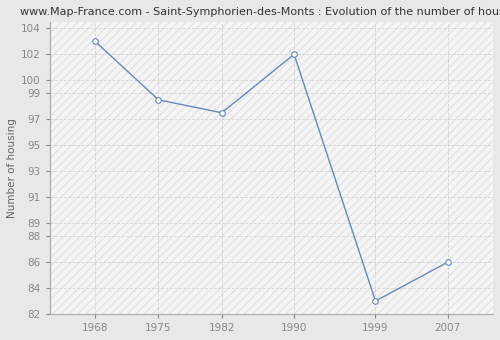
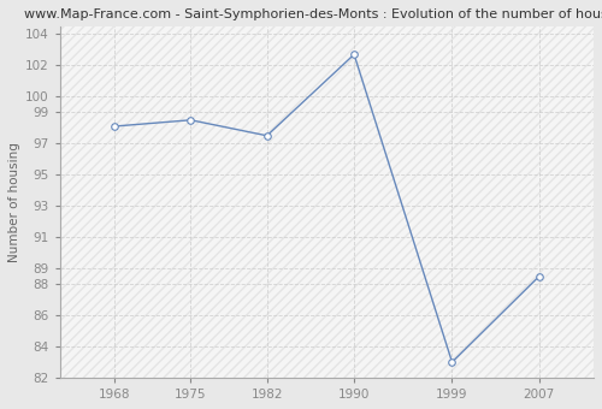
1968: 103.0 -> 98.1
1990: 102.0 -> 102.7
2007: 86.0 -> 88.5
